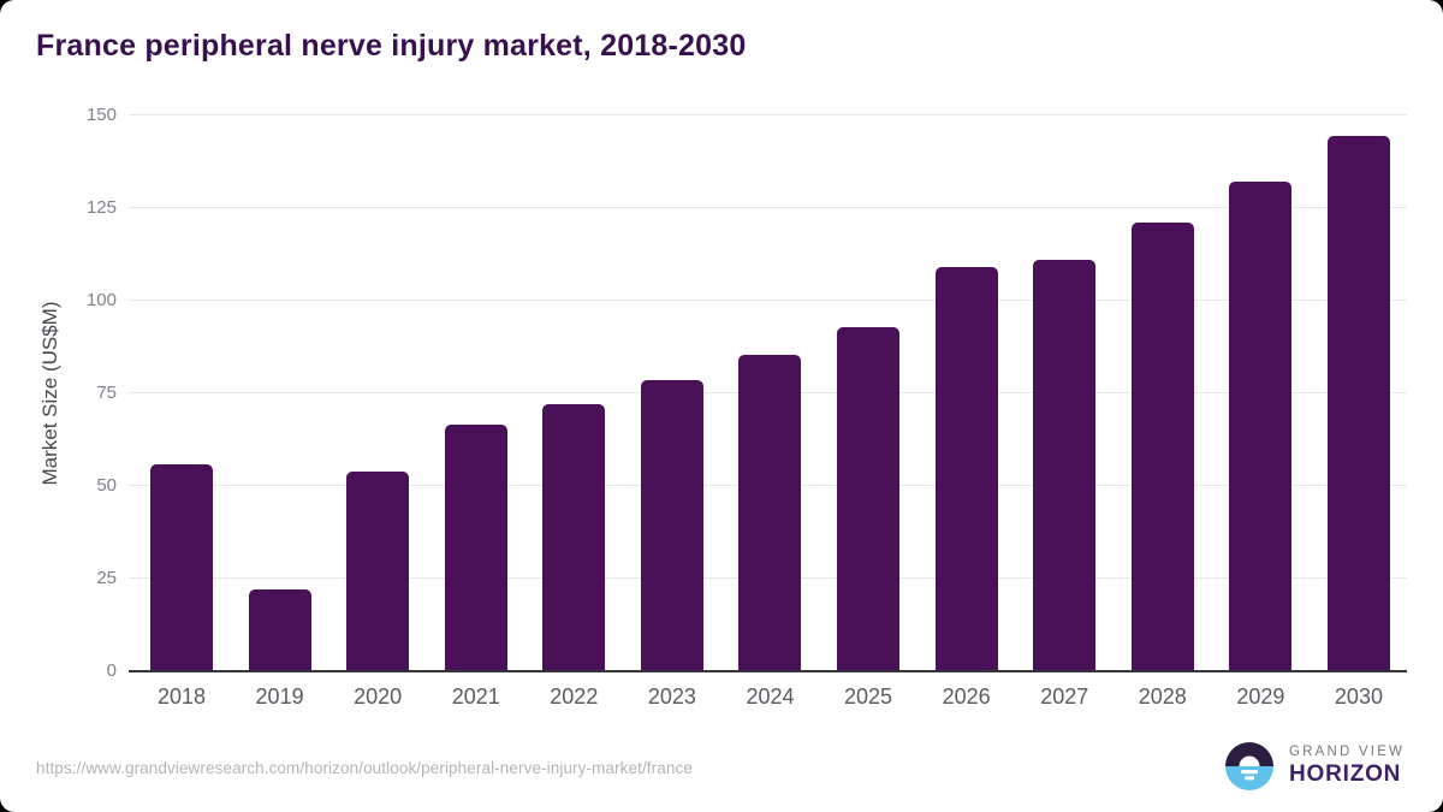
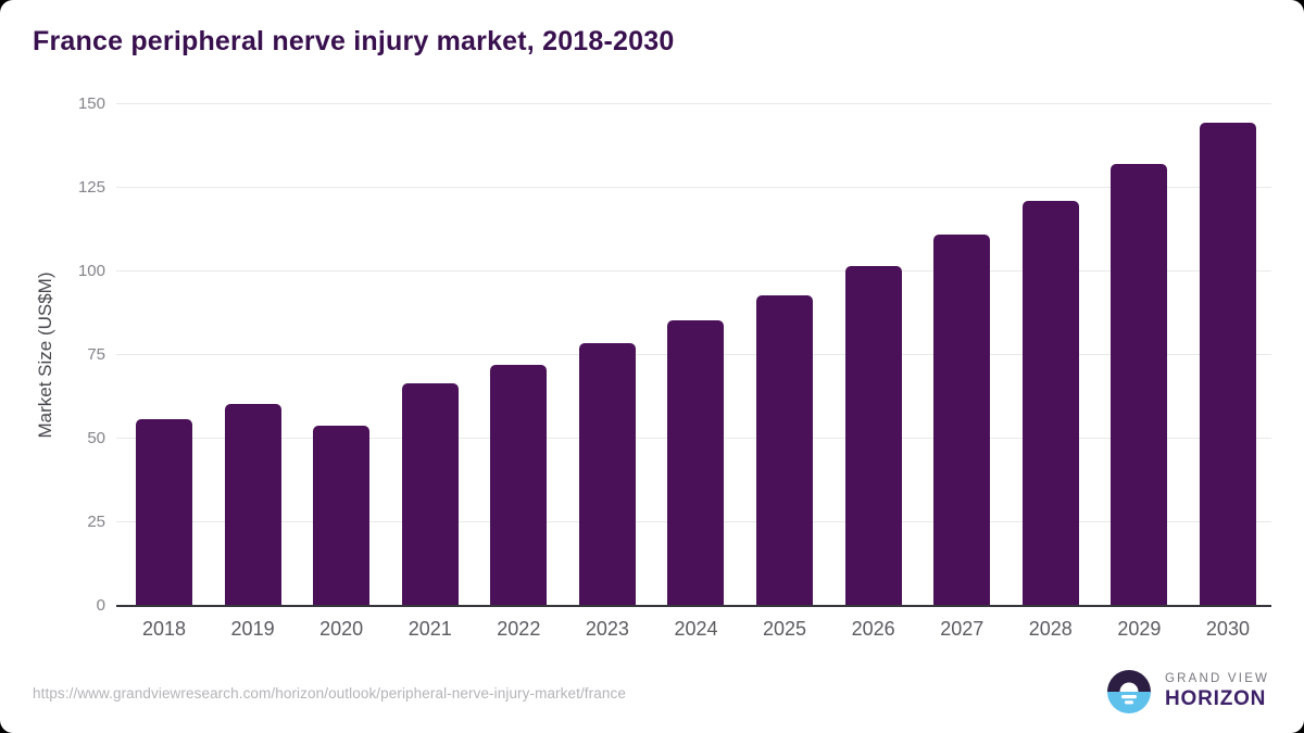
2019: 22 -> 60
2026: 109 -> 102
